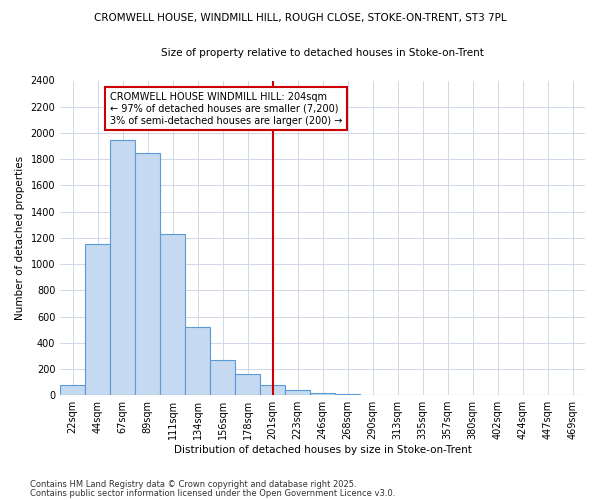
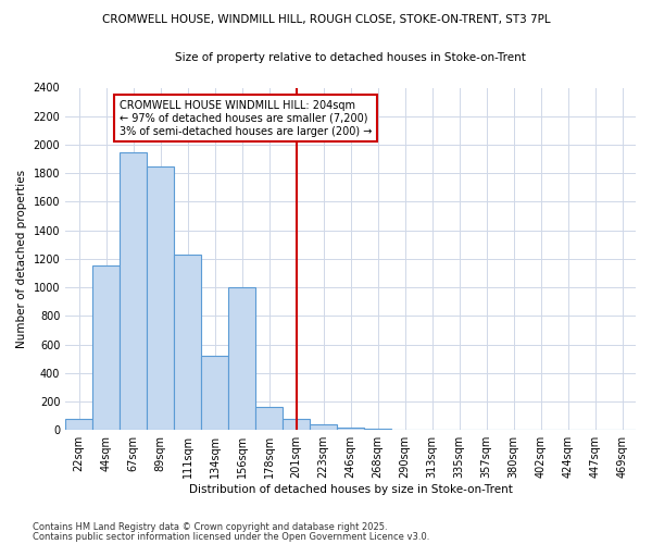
156sqm: 270 -> 1000
